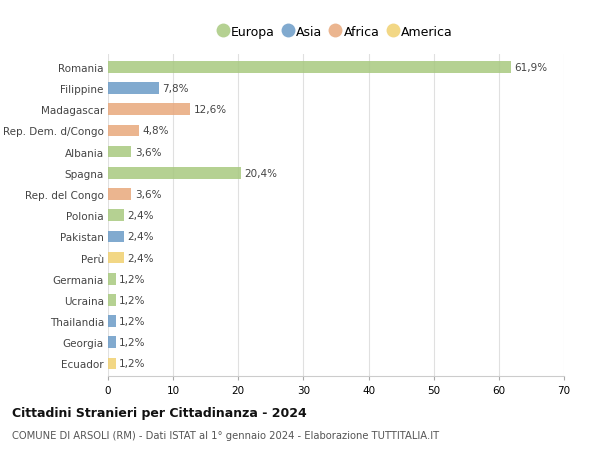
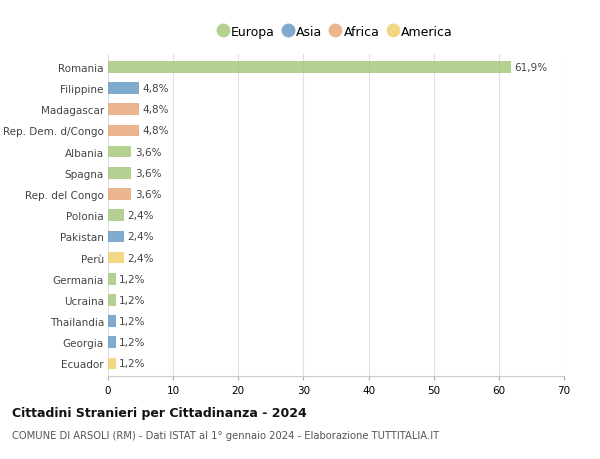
Filippine: 7,8% -> 4,8%
Madagascar: 12,6% -> 4,8%
Spagna: 20,4% -> 3,6%
